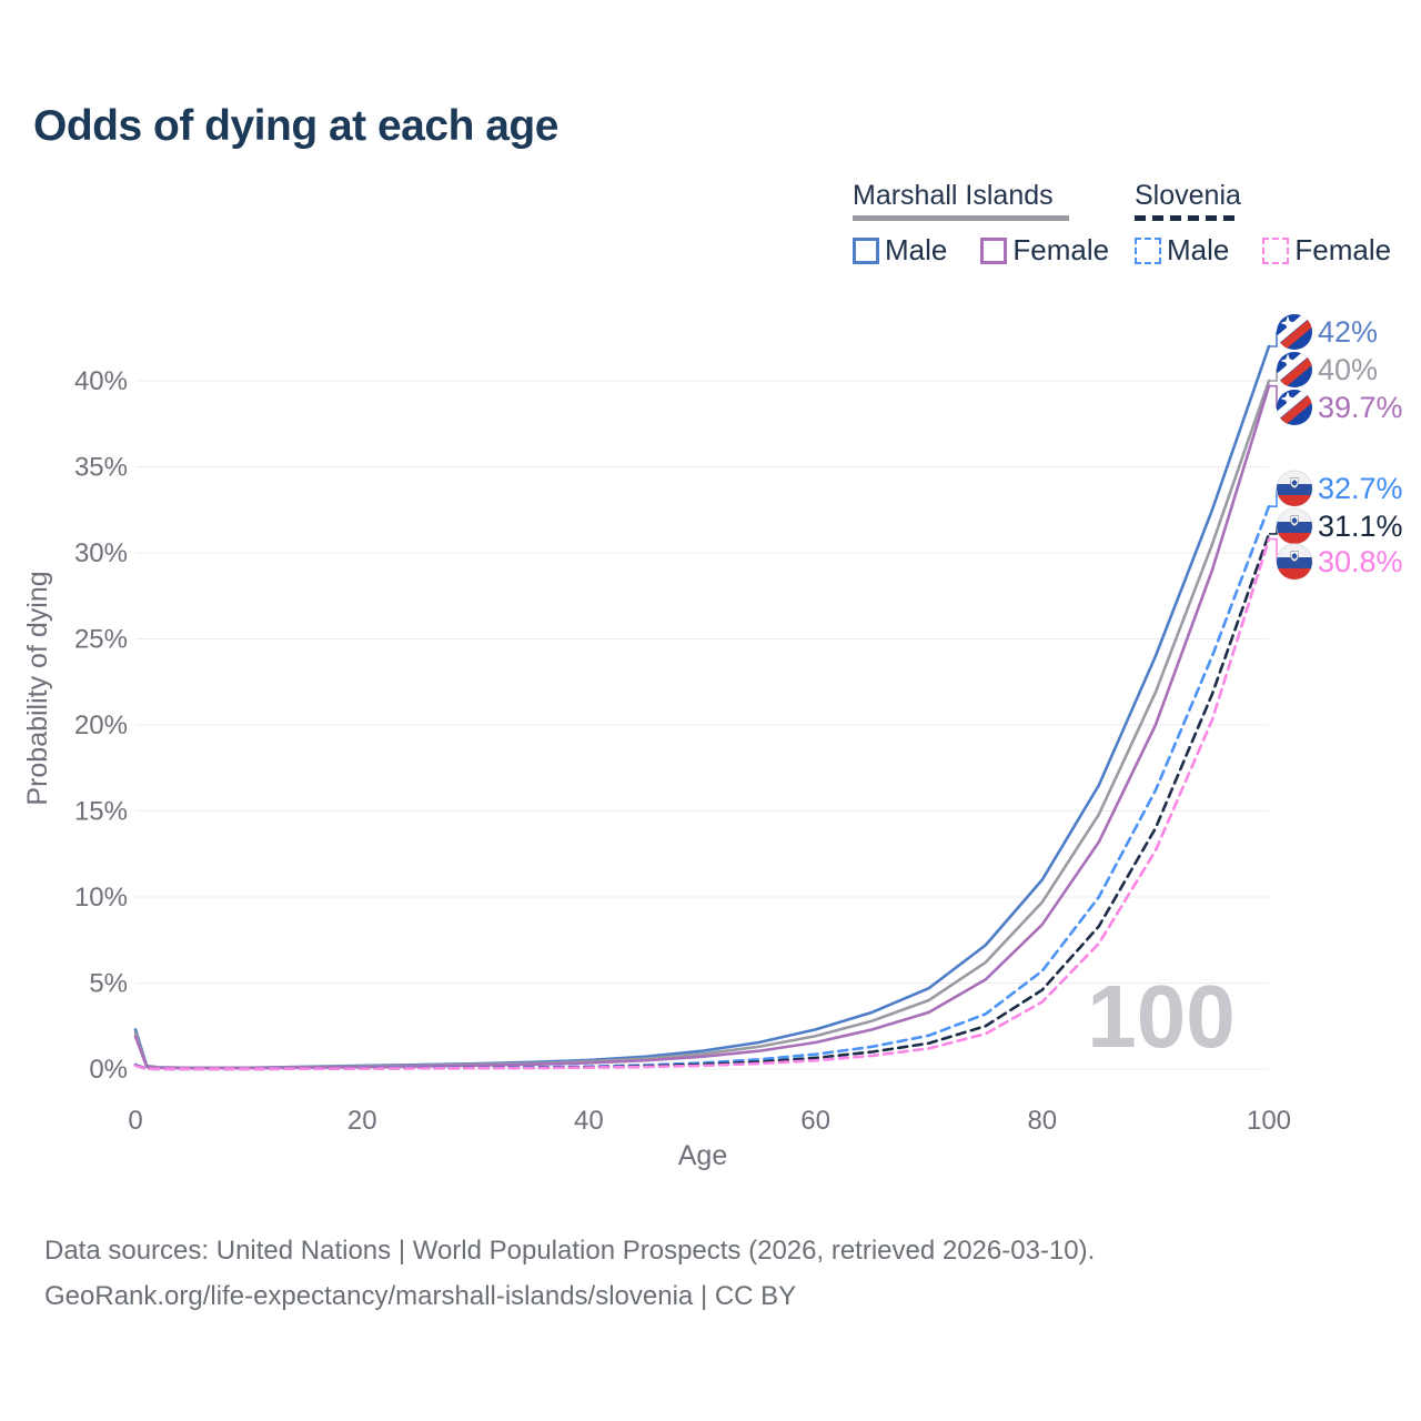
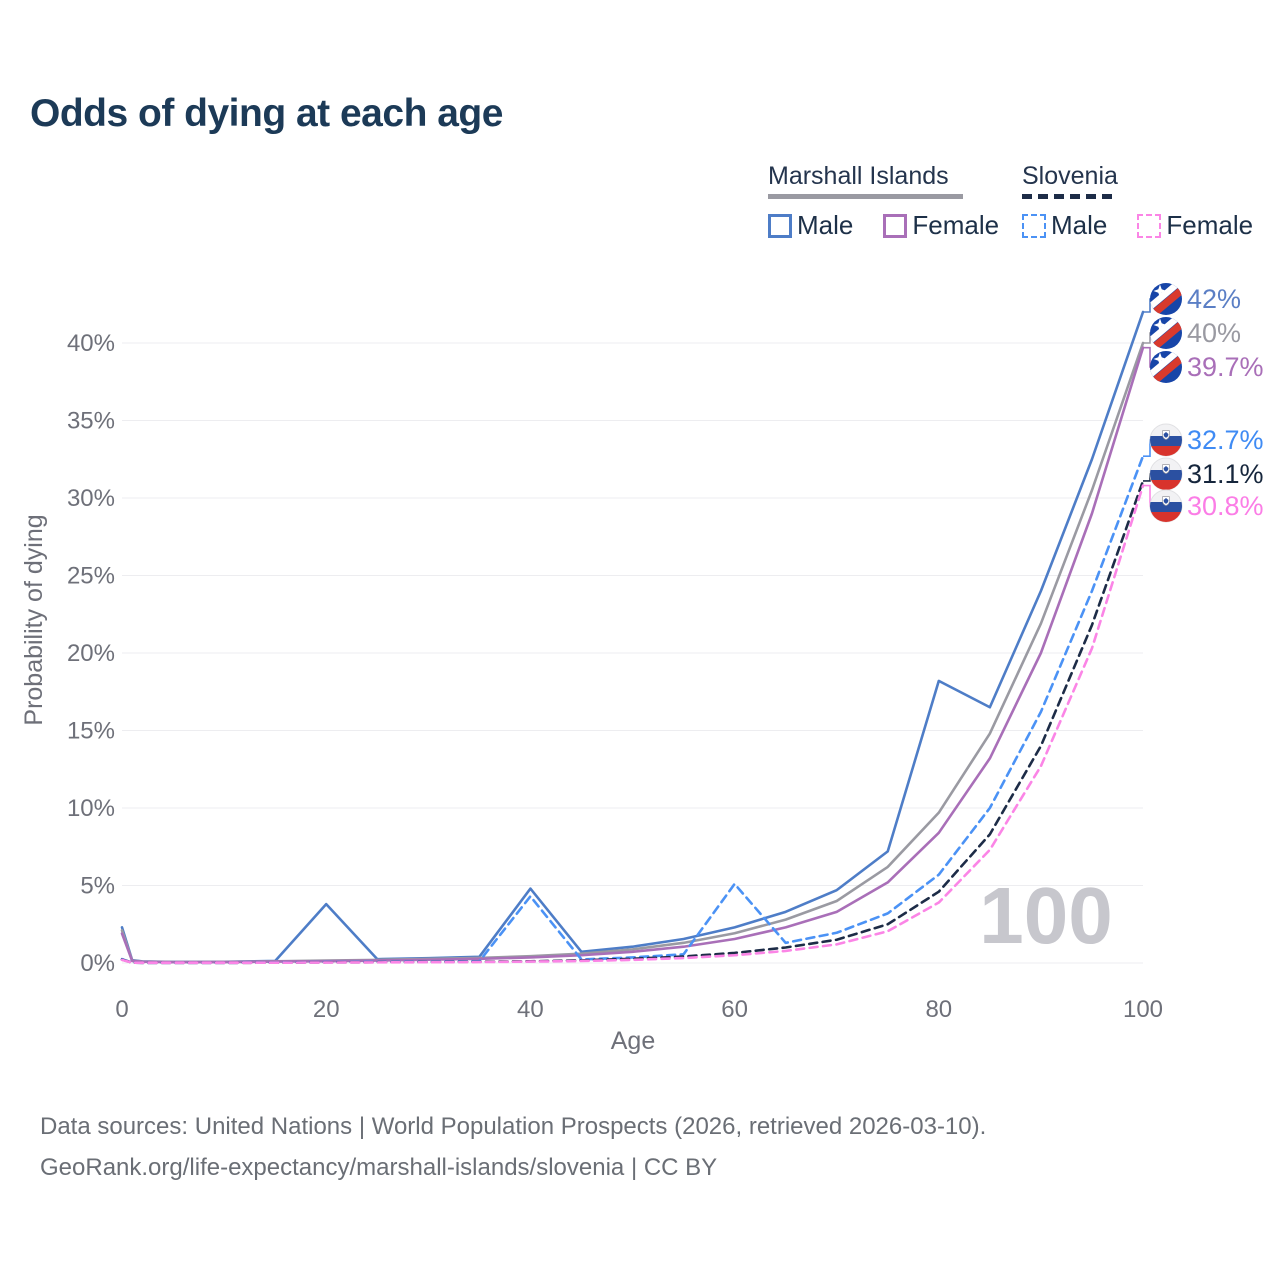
Marshall Islands Male/20: 0.2% -> 3.8%
Marshall Islands Male/40: 0.5% -> 4.8%
Slovenia Male/40: 0.1% -> 4.3%
Slovenia Male/60: 0.9% -> 5.1%
Marshall Islands Male/80: 11.0% -> 18.2%
